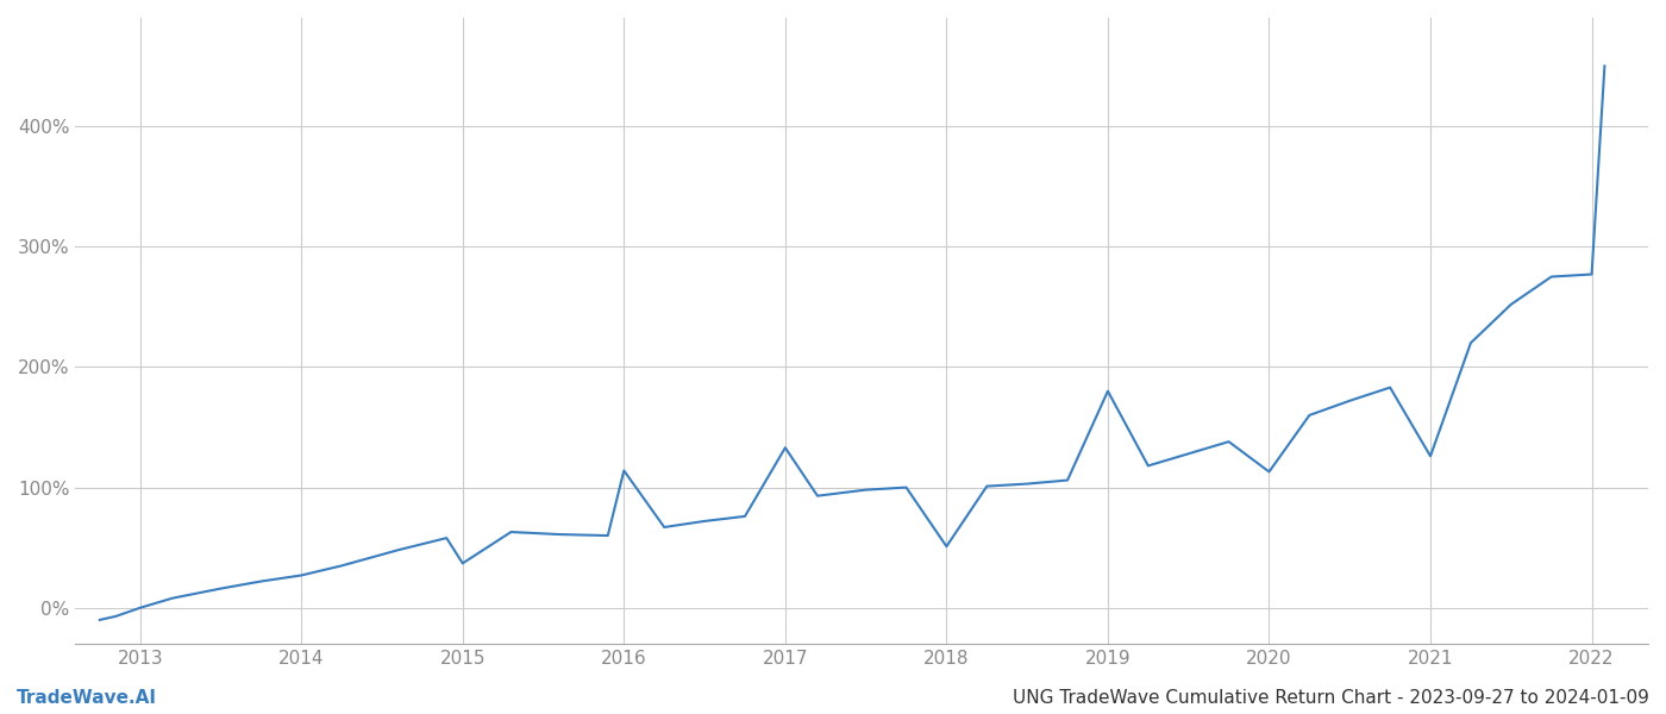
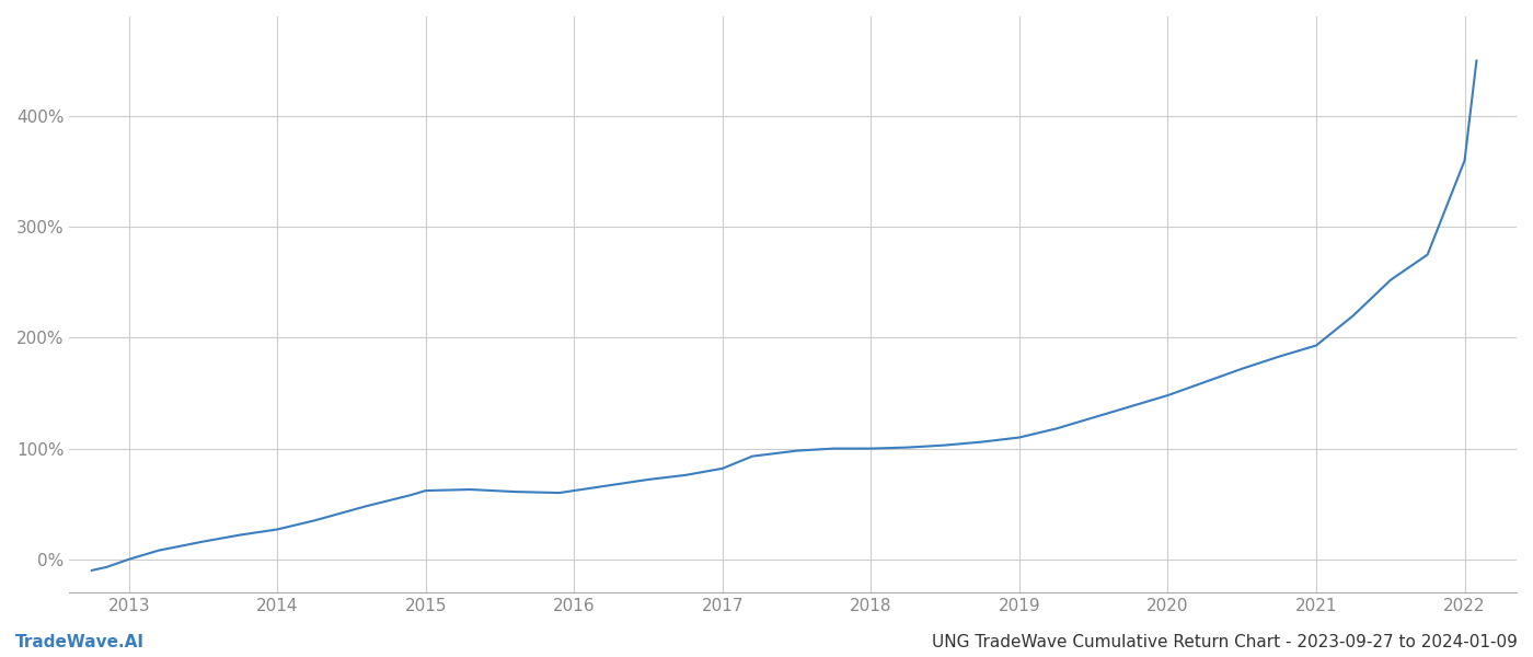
2015: 37% -> 62%
2016: 114% -> 62%
2017: 133% -> 82%
2018: 51% -> 100%
2019: 180% -> 110%
2020: 113% -> 148%
2021: 126% -> 193%
2022: 277% -> 360%
